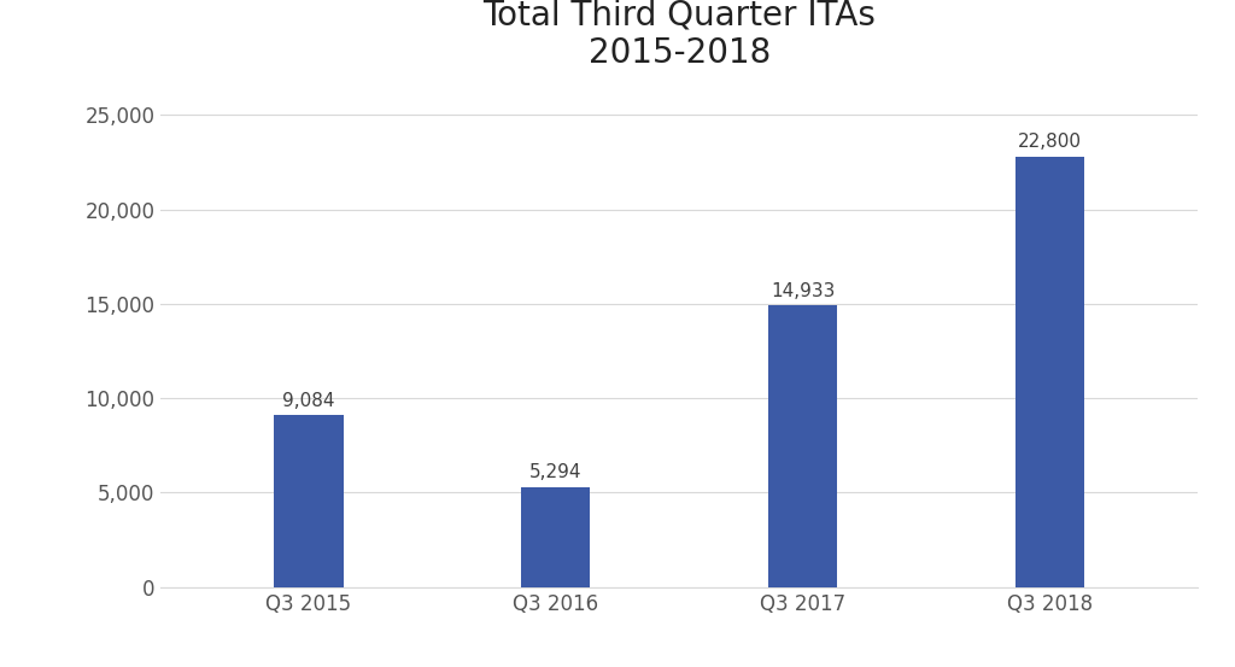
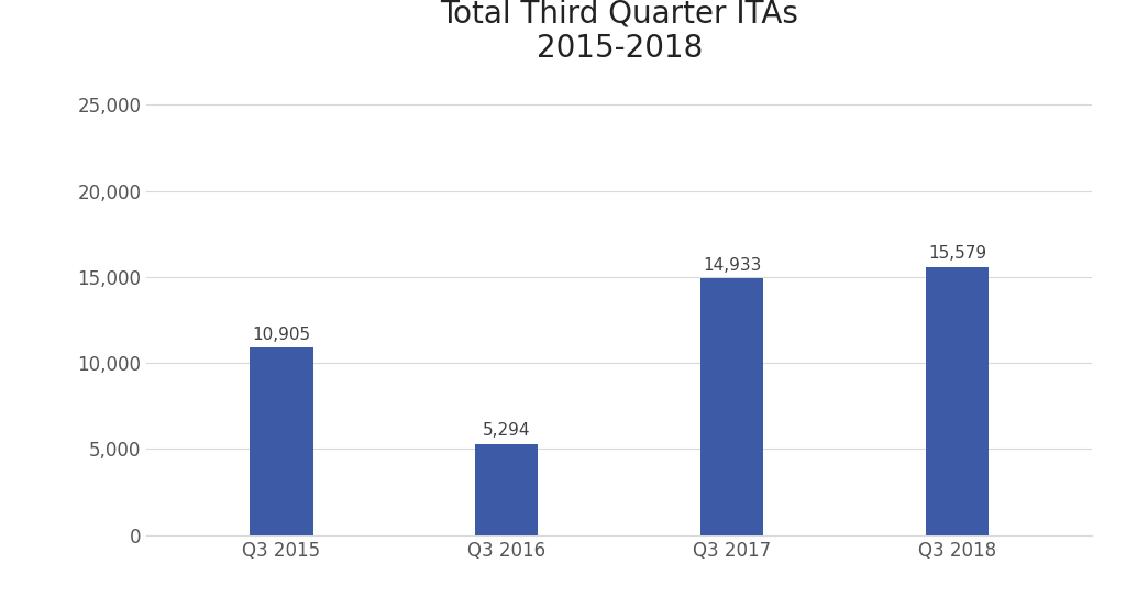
Q3 2015: 9,084 -> 10,905
Q3 2018: 22,800 -> 15,579
